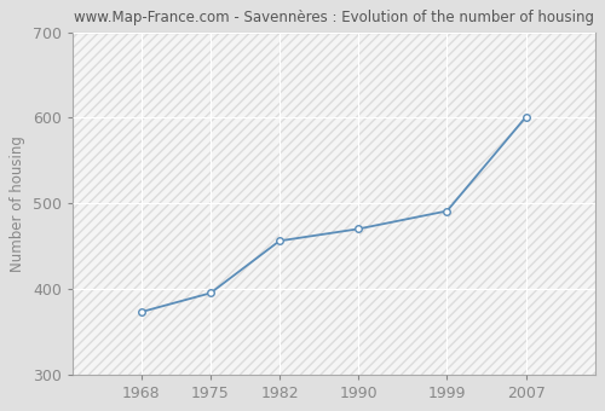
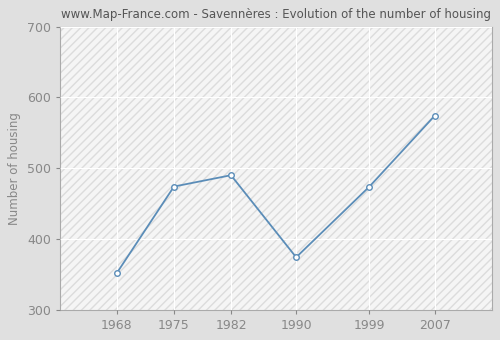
1968: 373 -> 352
1975: 395 -> 474
1982: 456 -> 490
1990: 470 -> 374
1999: 491 -> 474
2007: 601 -> 574
